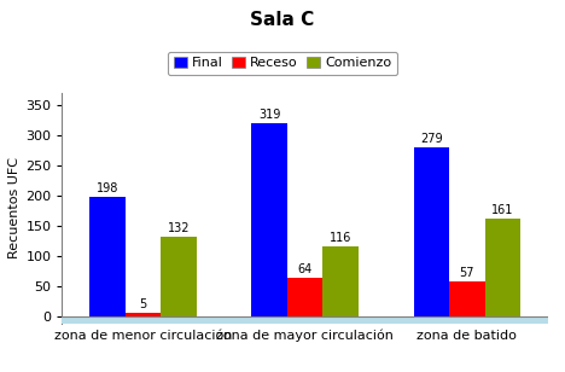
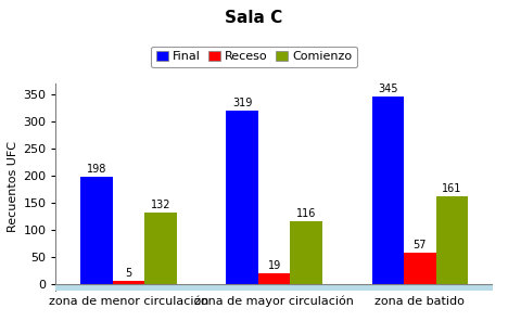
Receso/zona de mayor circulación: 64 -> 19
Final/zona de batido: 279 -> 345
